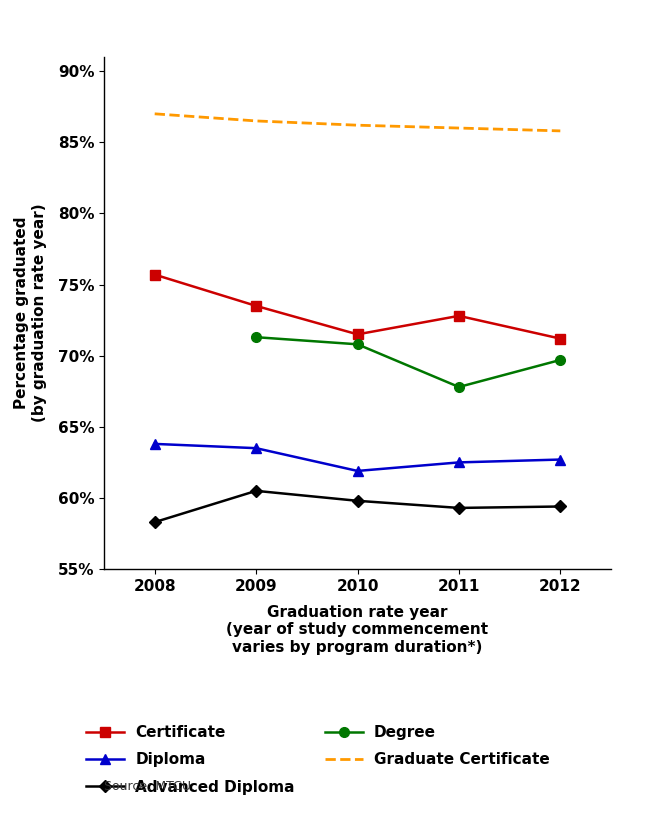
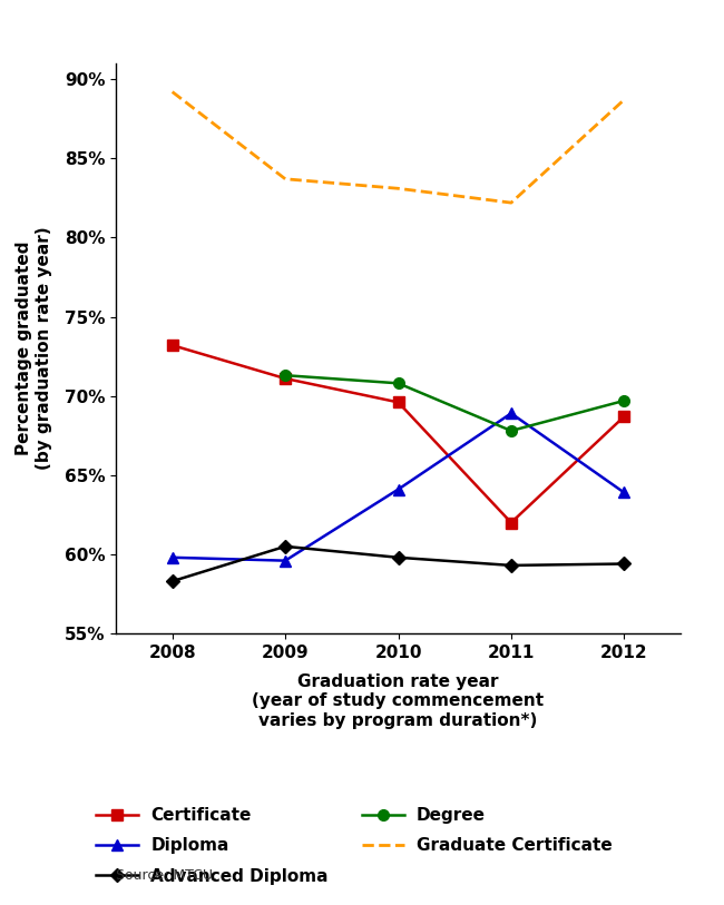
Certificate/2008: 75.7% -> 73.2%
Diploma/2008: 63.8% -> 59.8%
Graduate Certificate/2008: 87.0% -> 89.2%
Certificate/2009: 73.5% -> 71.1%
Diploma/2009: 63.5% -> 59.6%
Graduate Certificate/2009: 86.5% -> 83.7%
Certificate/2010: 71.5% -> 69.6%
Diploma/2010: 61.9% -> 64.1%
Graduate Certificate/2010: 86.2% -> 83.1%
Certificate/2011: 72.8% -> 62.0%
Diploma/2011: 62.5% -> 68.9%
Graduate Certificate/2011: 86.0% -> 82.2%
Certificate/2012: 71.2% -> 68.7%
Diploma/2012: 62.7% -> 63.9%
Graduate Certificate/2012: 85.8% -> 88.7%
